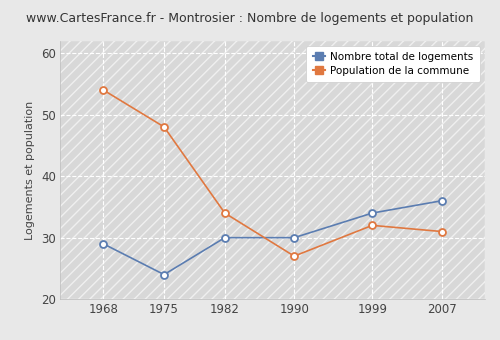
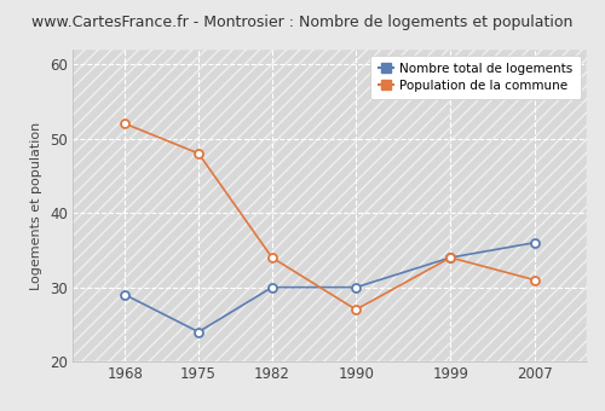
Population de la commune/1968: 54 -> 52
Population de la commune/1999: 32 -> 34
